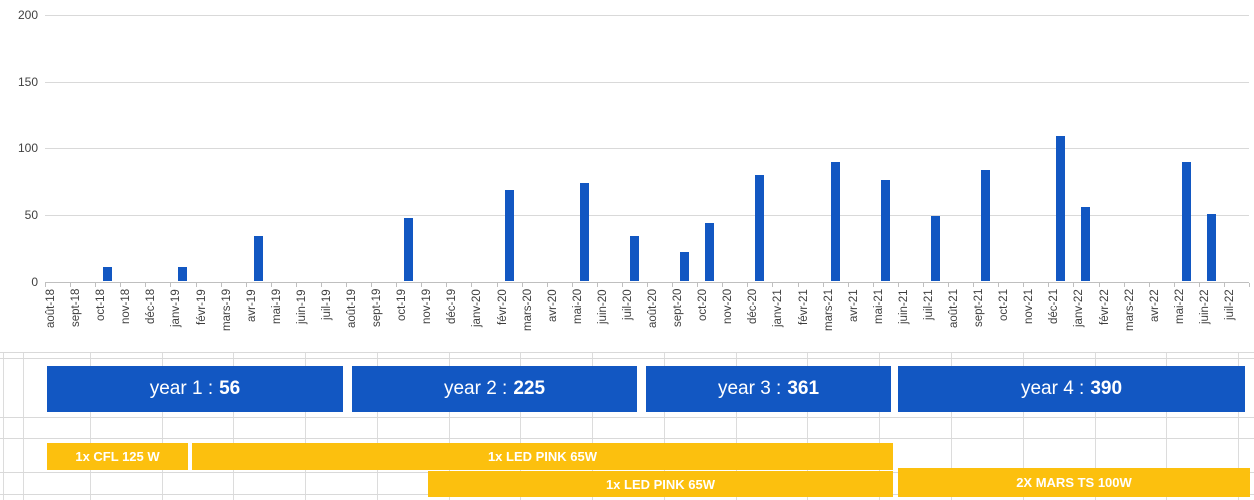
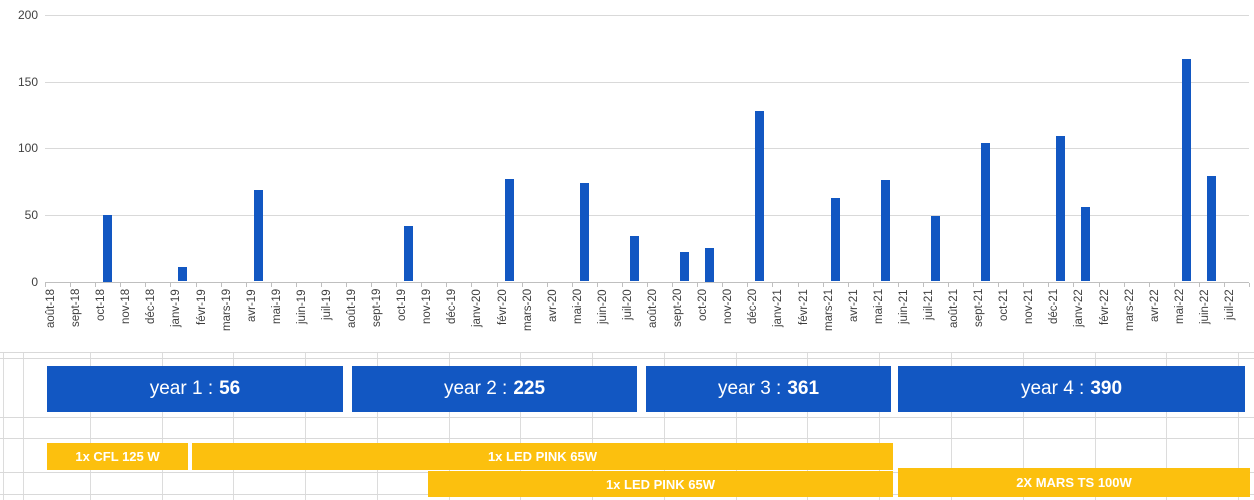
oct-18: 11 -> 50
avr-19: 34 -> 69
oct-19: 48 -> 42
févr-20: 69 -> 77
oct-20: 44 -> 25
déc-20: 80 -> 128
mars-21: 90 -> 63
sept-21: 84 -> 104
mai-22: 90 -> 167
juin-22: 51 -> 79
